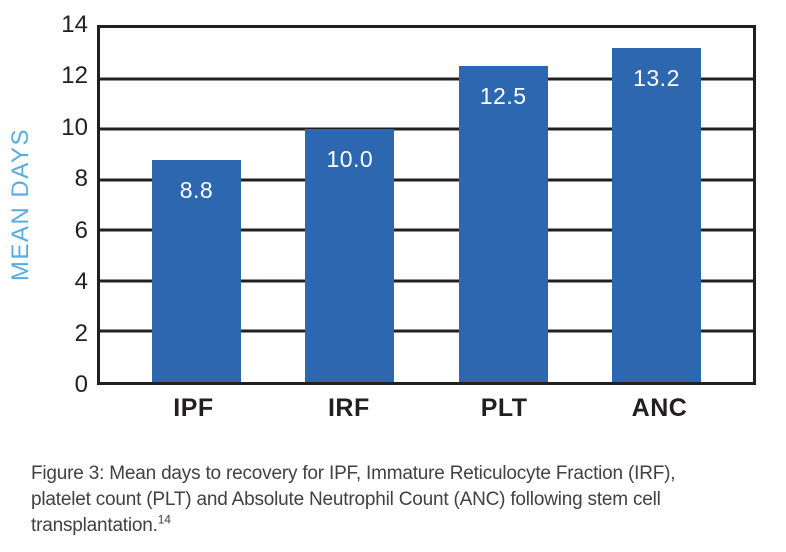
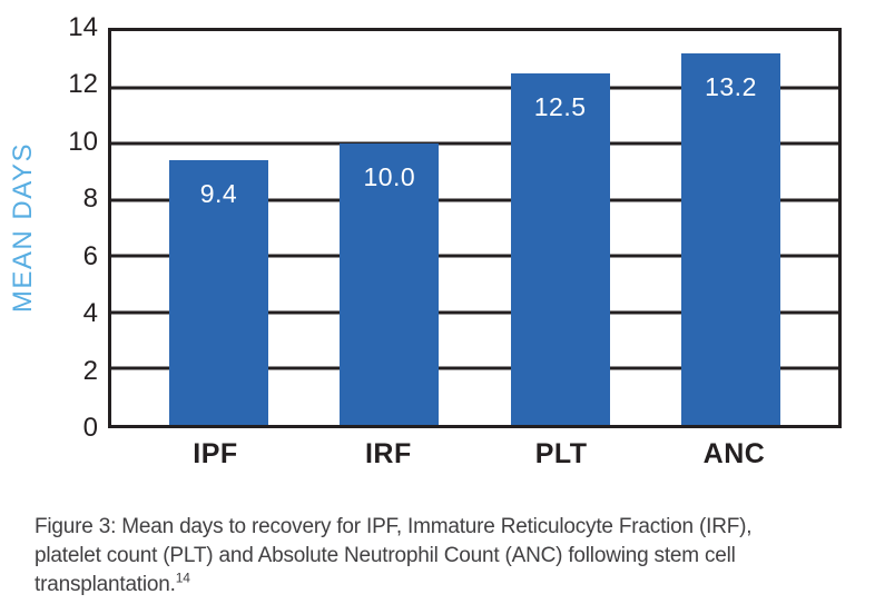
IPF: 8.8 -> 9.4
